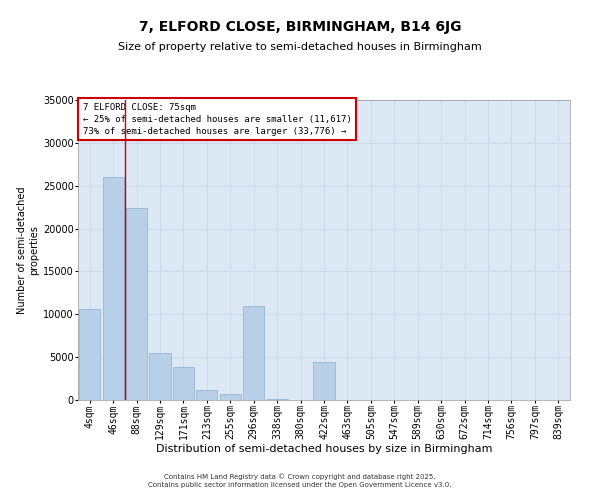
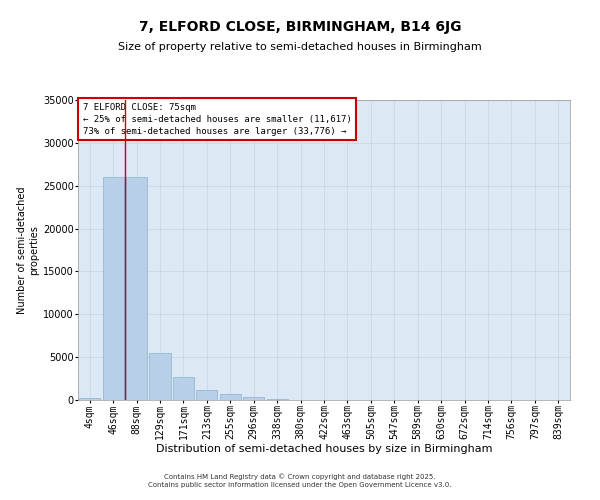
4sqm: 10600 -> 200
88sqm: 22400 -> 26000
171sqm: 3800 -> 2700
296sqm: 11000 -> 400
422sqm: 4400 -> 0
